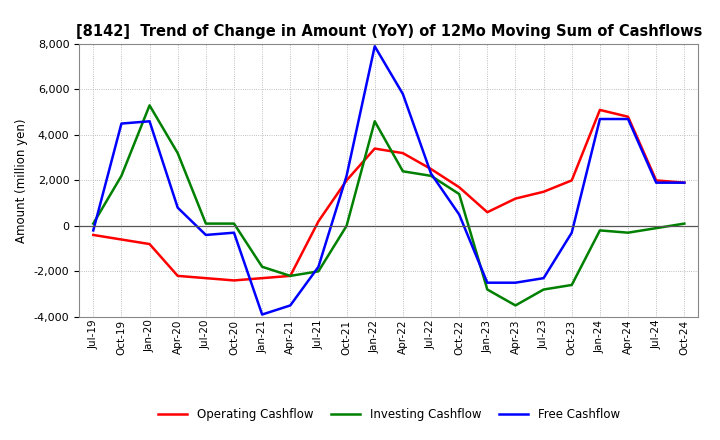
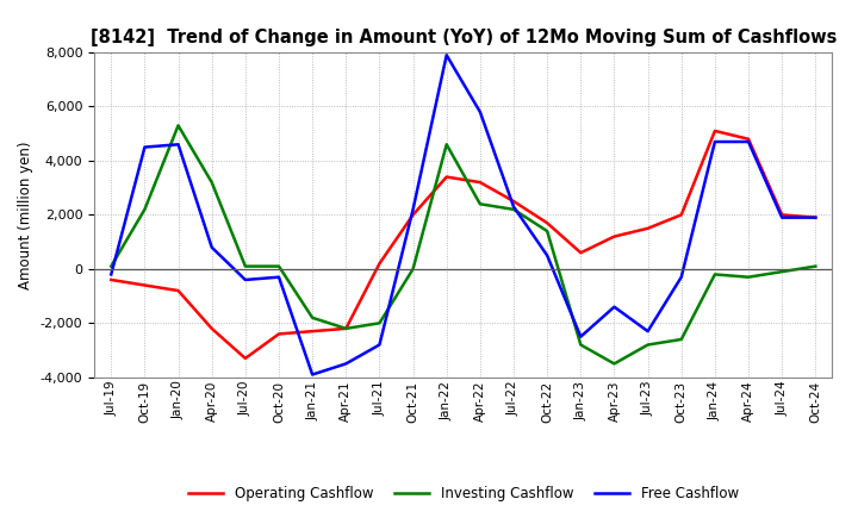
Operating Cashflow/Jul-20: -2,300 -> -3,300
Free Cashflow/Jul-21: -1,800 -> -2,800
Free Cashflow/Apr-23: -2,500 -> -1,400
